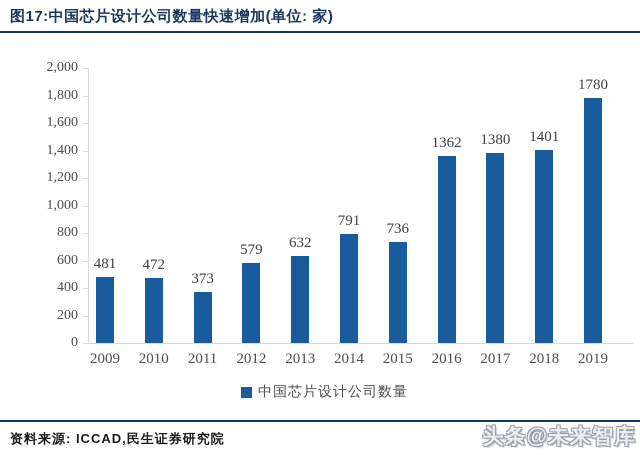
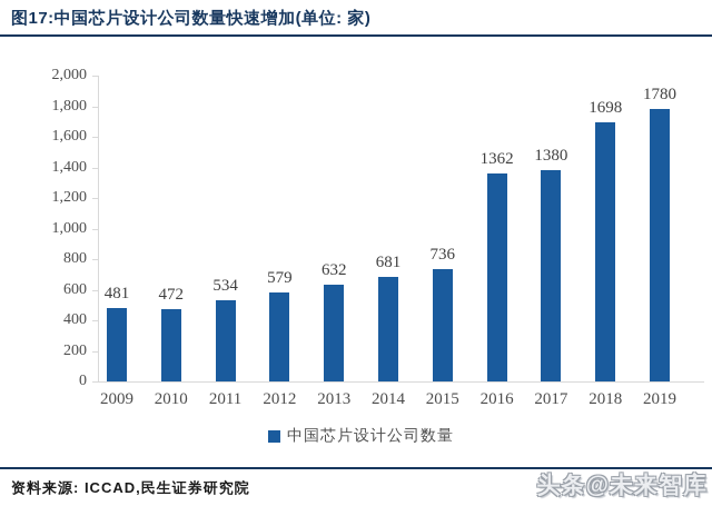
2011: 373 -> 534
2014: 791 -> 681
2018: 1401 -> 1698
